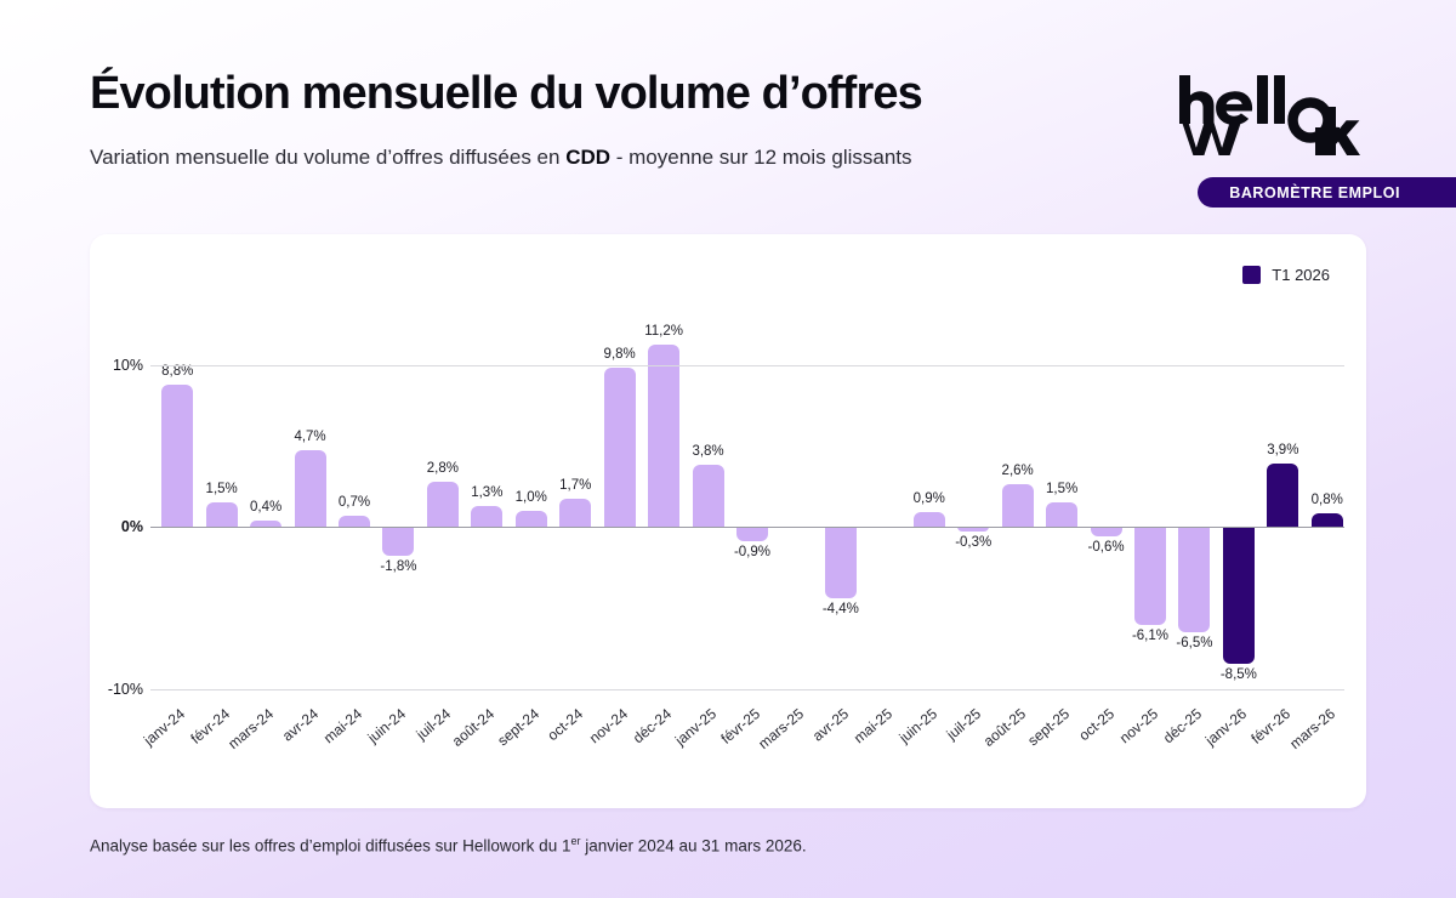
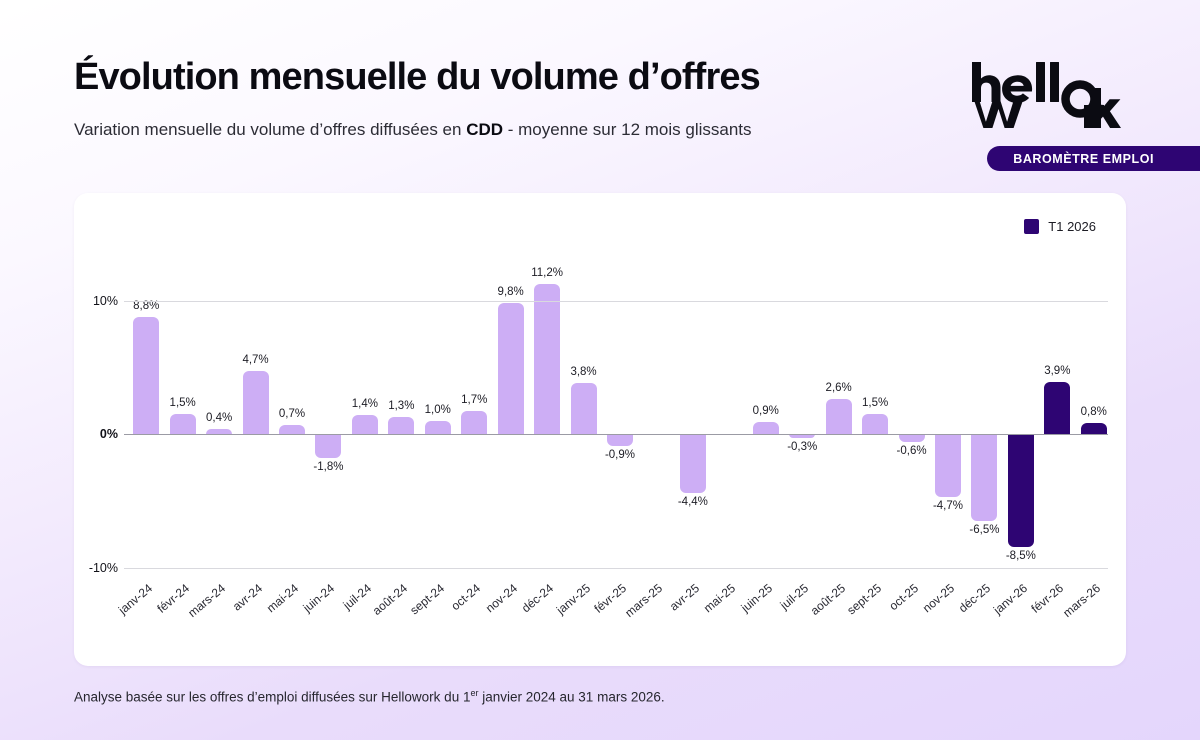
juil-24: 2,8% -> 1,4%
nov-25: -6,1% -> -4,7%
